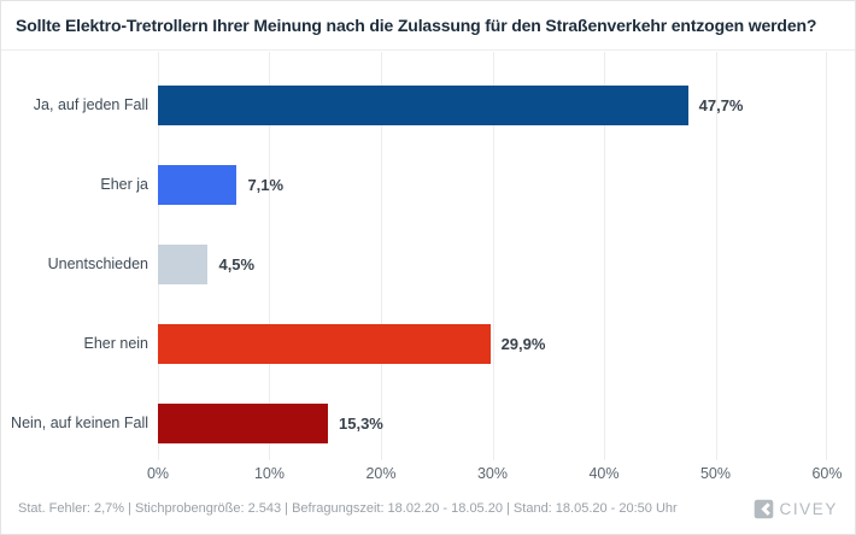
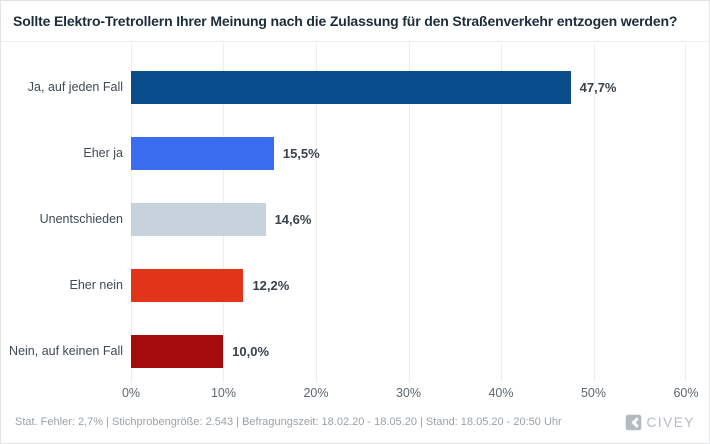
Eher ja: 7,1% -> 15,5%
Unentschieden: 4,5% -> 14,6%
Eher nein: 29,9% -> 12,2%
Nein, auf keinen Fall: 15,3% -> 10,0%
